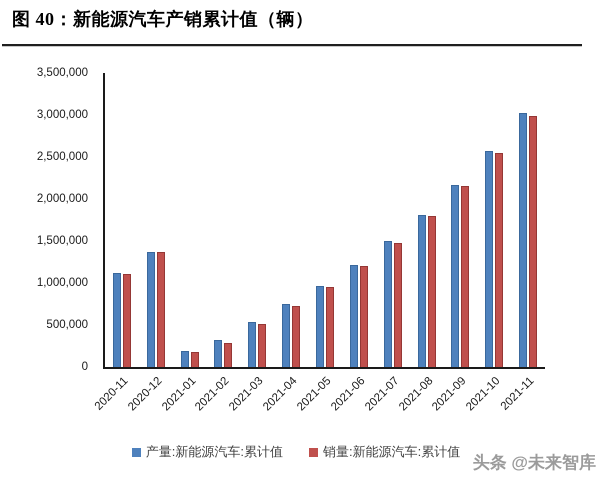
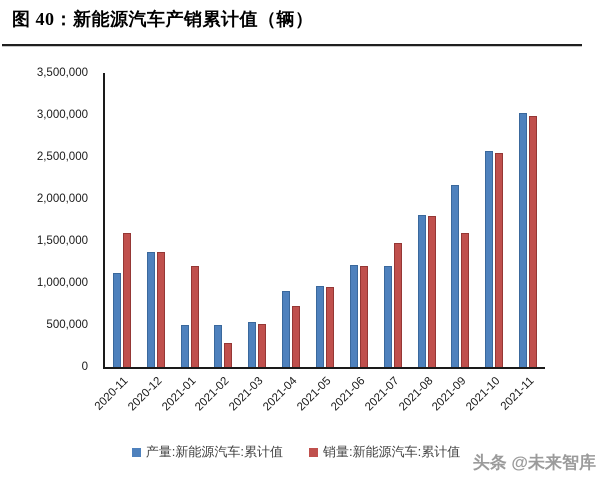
销量:新能源汽车:累计值/2020-11: 1100000 -> 1600000
产量:新能源汽车:累计值/2021-01: 200000 -> 500000
销量:新能源汽车:累计值/2021-01: 200000 -> 1200000
产量:新能源汽车:累计值/2021-02: 300000 -> 500000
产量:新能源汽车:累计值/2021-04: 800000 -> 900000
产量:新能源汽车:累计值/2021-07: 1500000 -> 1200000
销量:新能源汽车:累计值/2021-09: 2200000 -> 1600000
